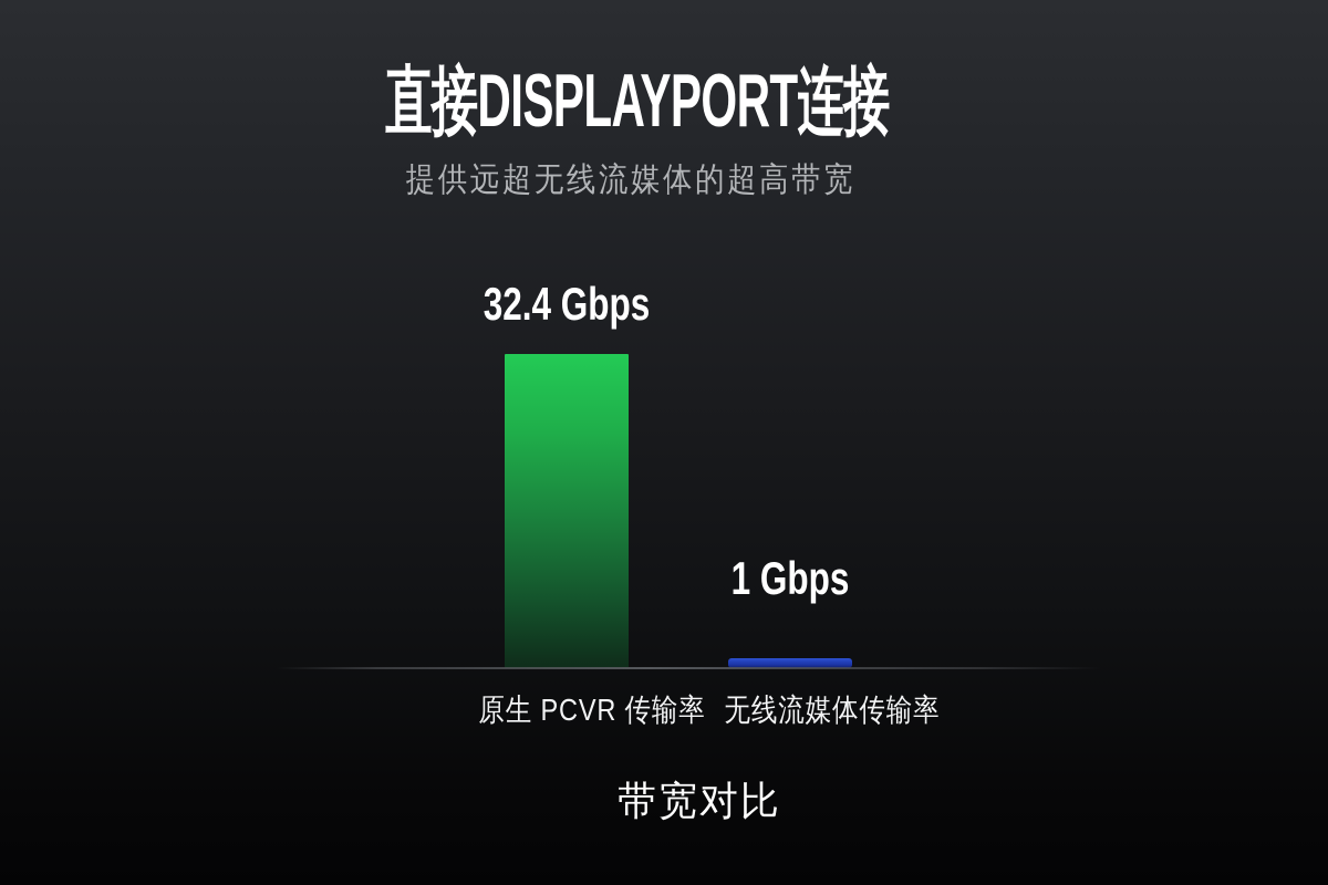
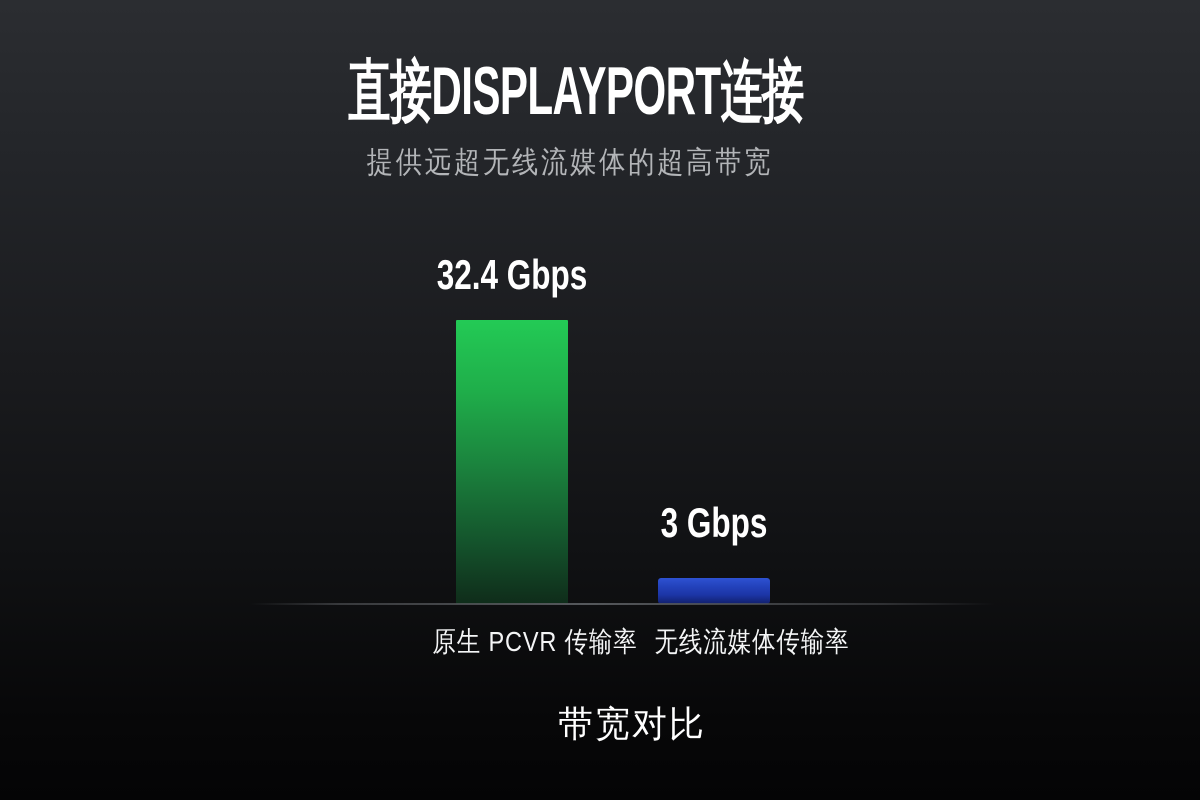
无线流媒体传输率: 1 -> 3
